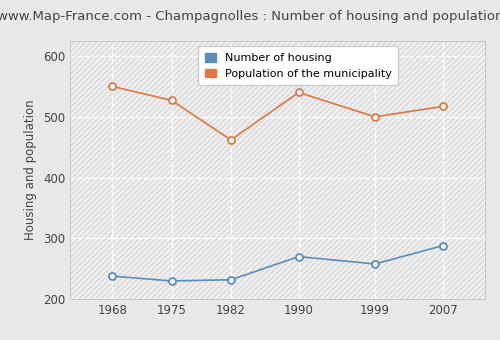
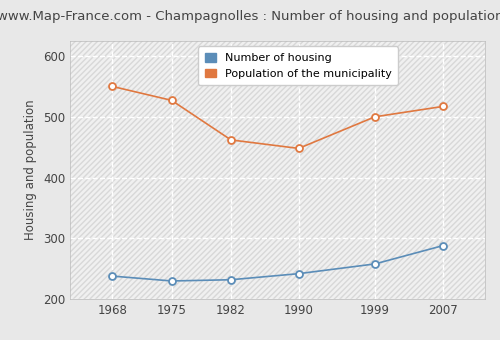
Number of housing/1990: 270 -> 242
Population of the municipality/1990: 540 -> 448
